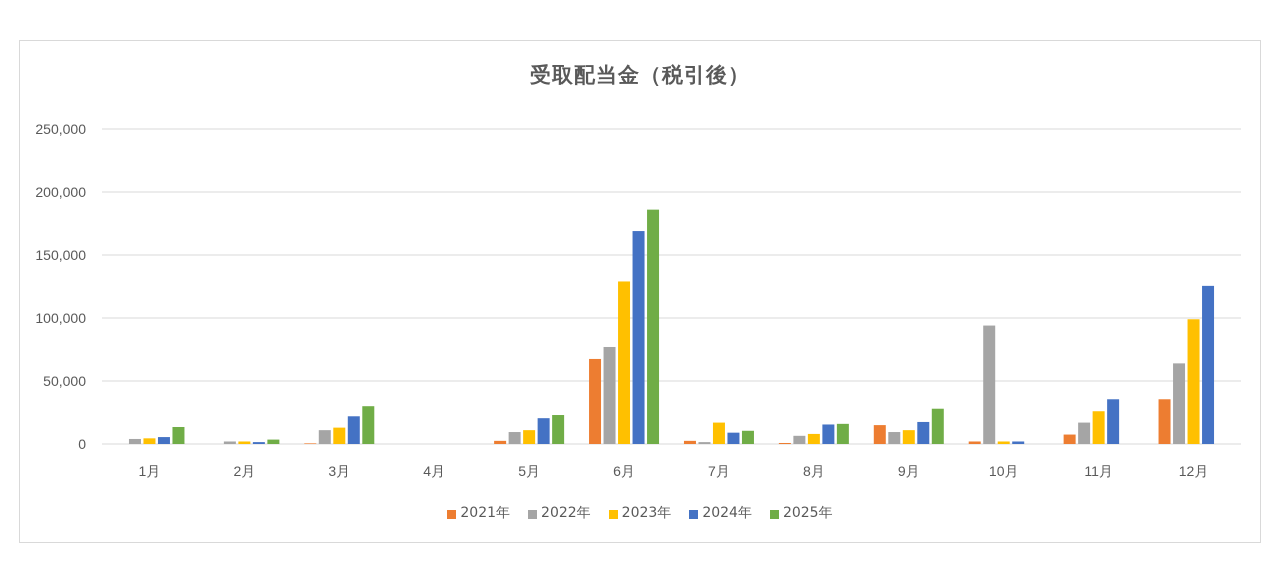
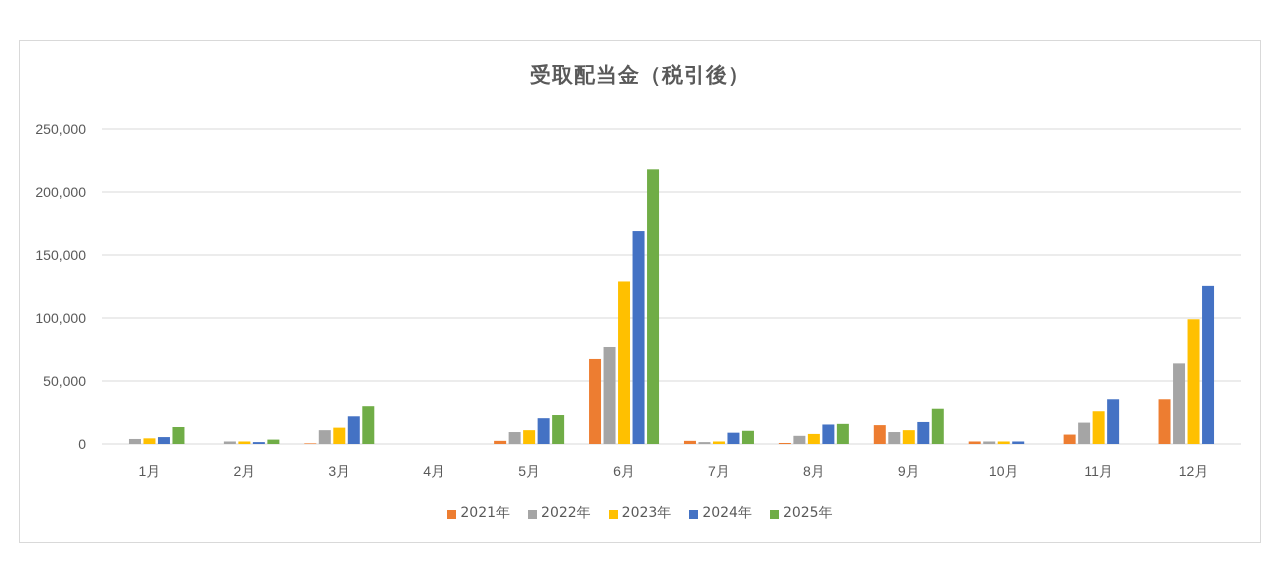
2025年/6月: 186000 -> 218000
2023年/7月: 17000 -> 2000
2022年/10月: 94000 -> 2000
